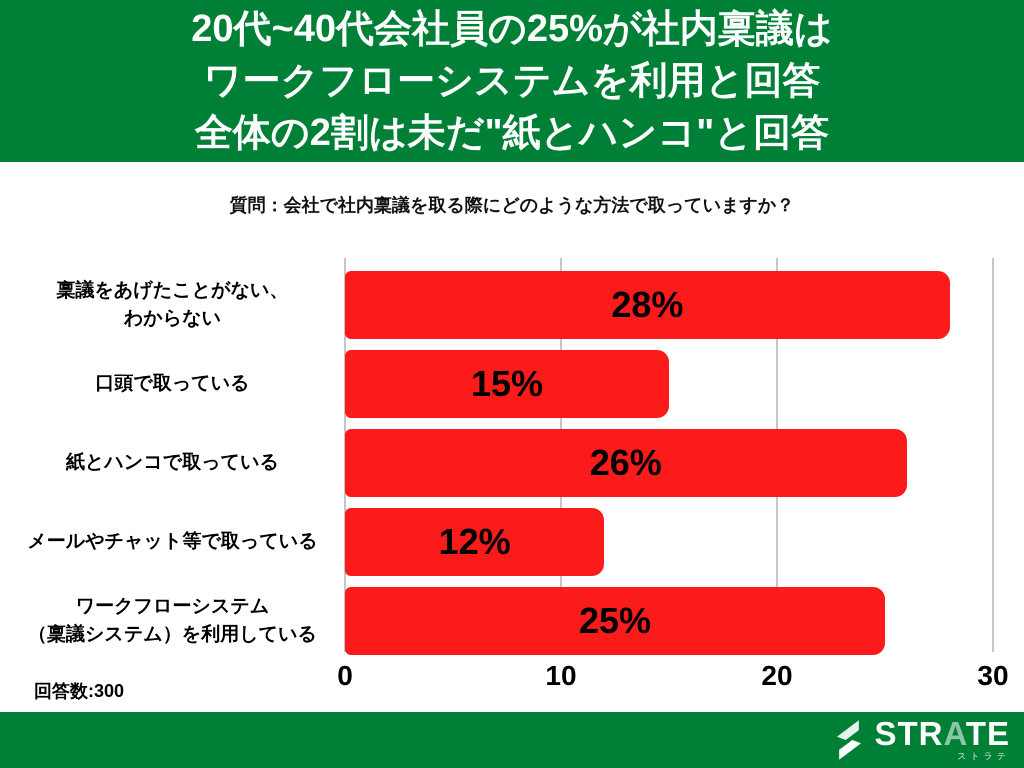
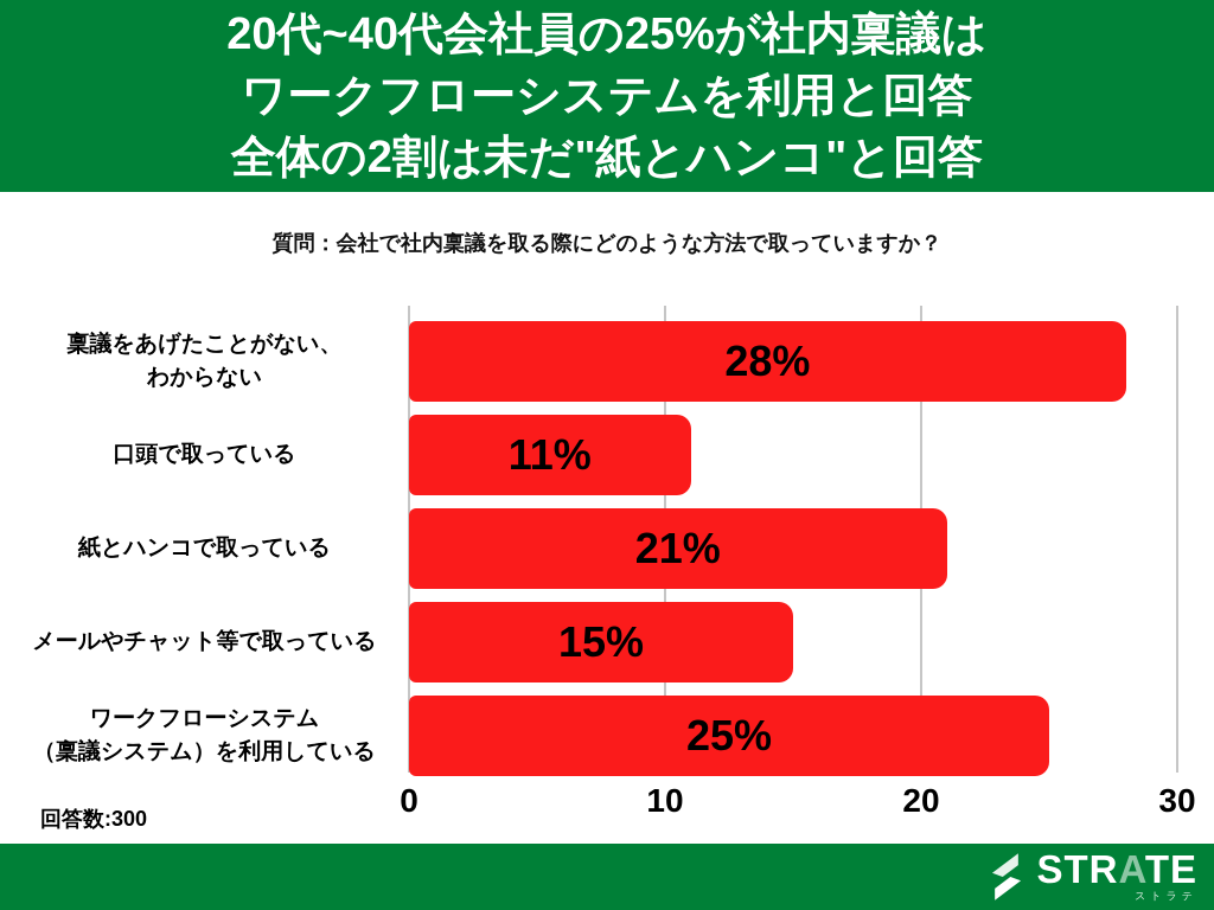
口頭で取っている: 15% -> 11%
紙とハンコで取っている: 26% -> 21%
メールやチャット等で取っている: 12% -> 15%
